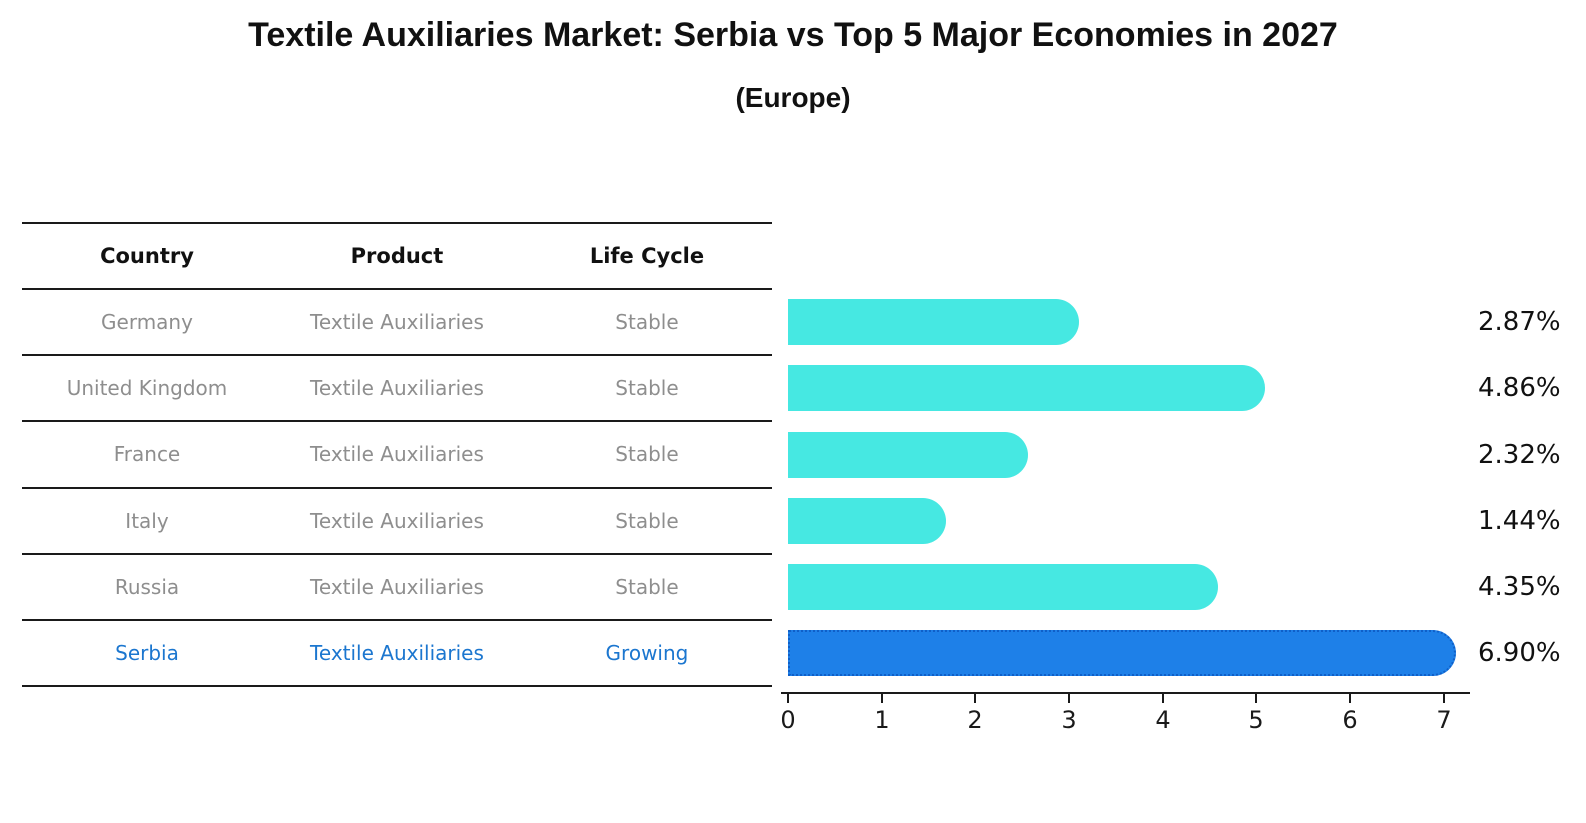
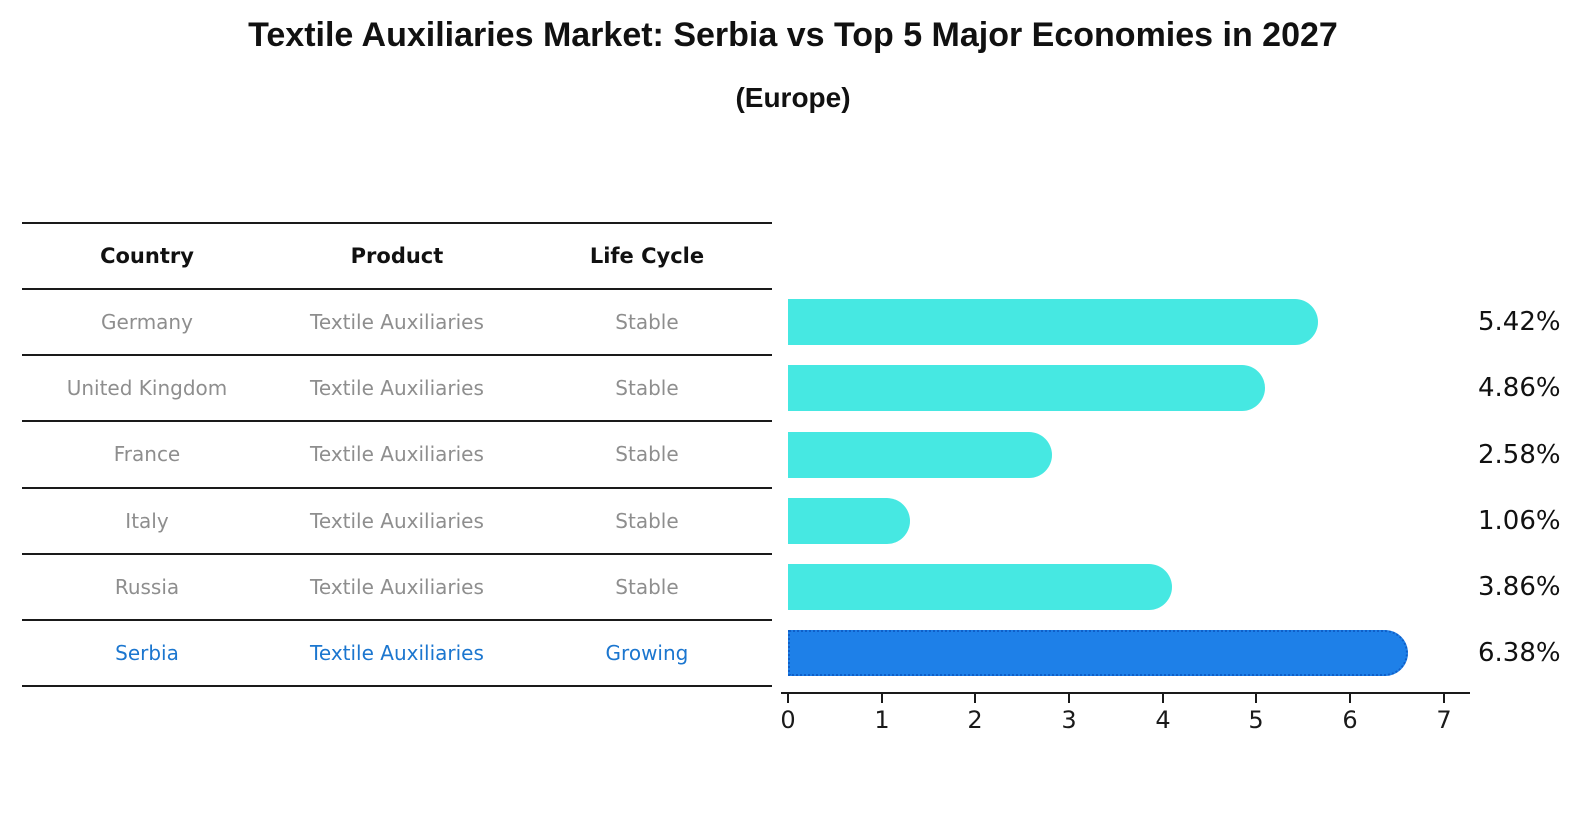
Germany: 2.87% -> 5.42%
France: 2.32% -> 2.58%
Italy: 1.44% -> 1.06%
Russia: 4.35% -> 3.86%
Serbia: 6.90% -> 6.38%
